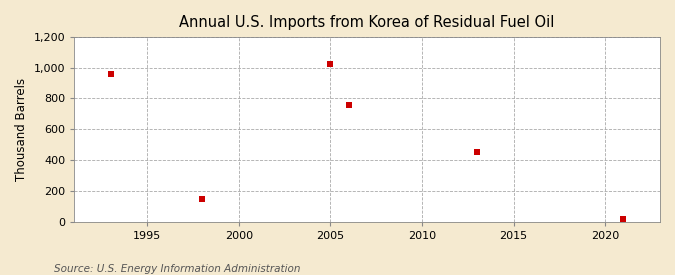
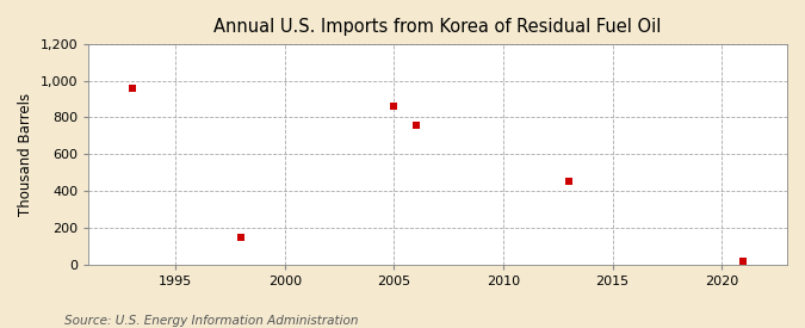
2005: 1,020 -> 860
